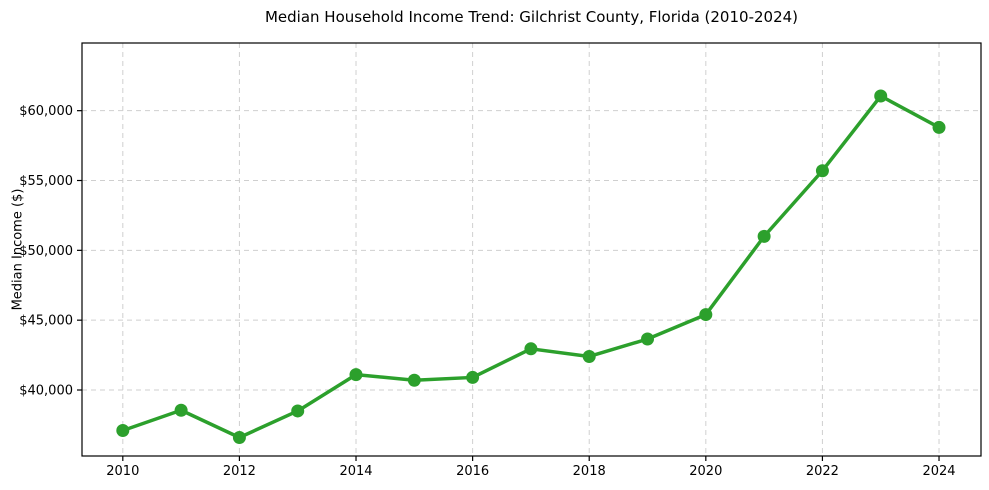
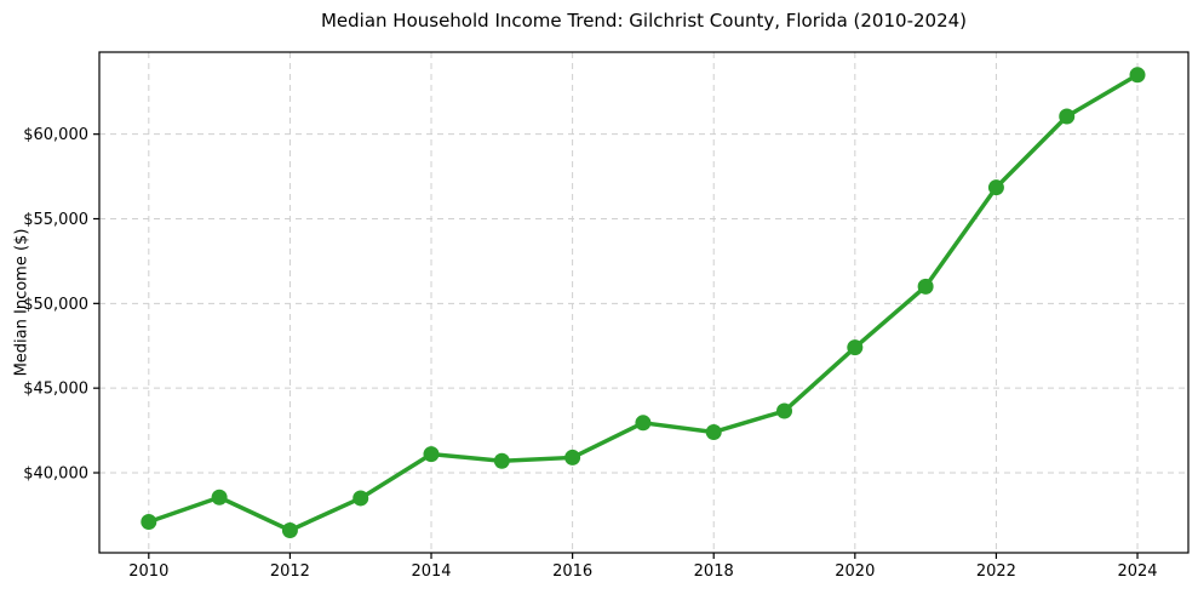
2020: $45400 -> $47400
2022: $55700 -> $56800
2024: $58800 -> $63500
